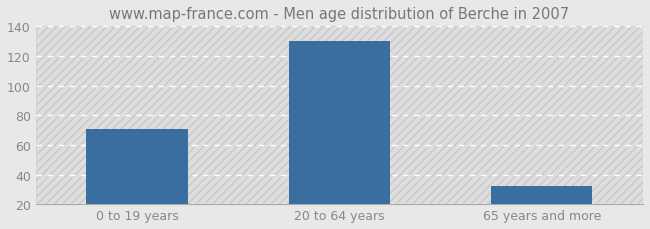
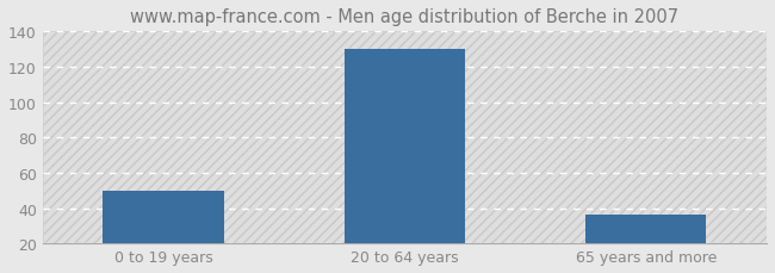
0 to 19 years: 71 -> 50
65 years and more: 32 -> 36
